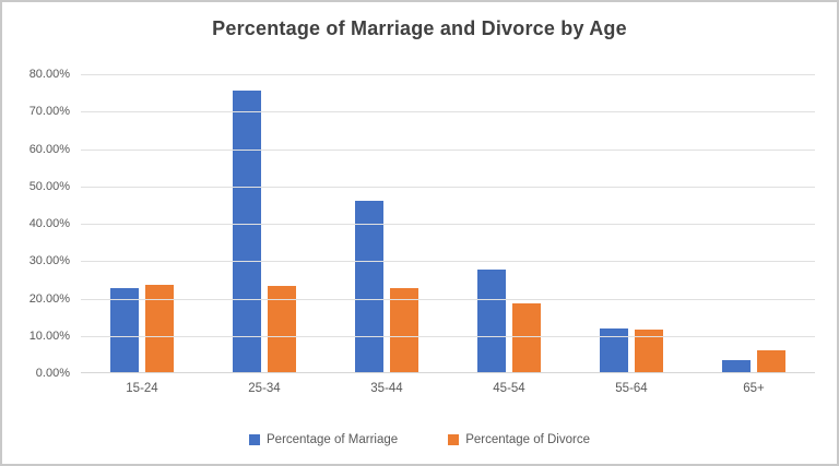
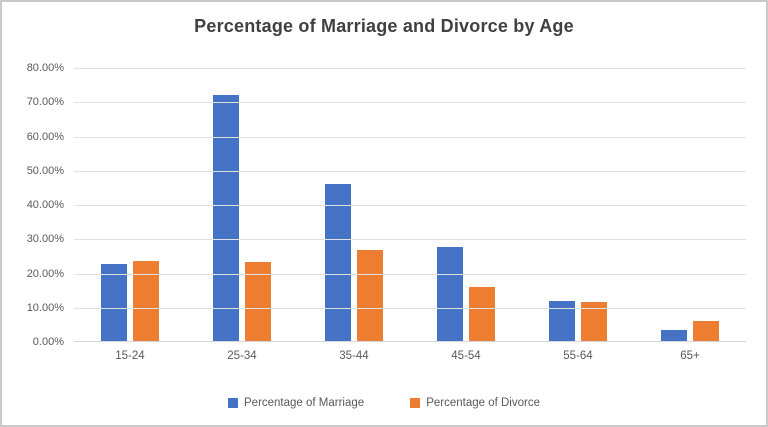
Percentage of Marriage/25-34: 76% -> 72%
Percentage of Divorce/35-44: 23% -> 27%
Percentage of Divorce/45-54: 19% -> 16%
